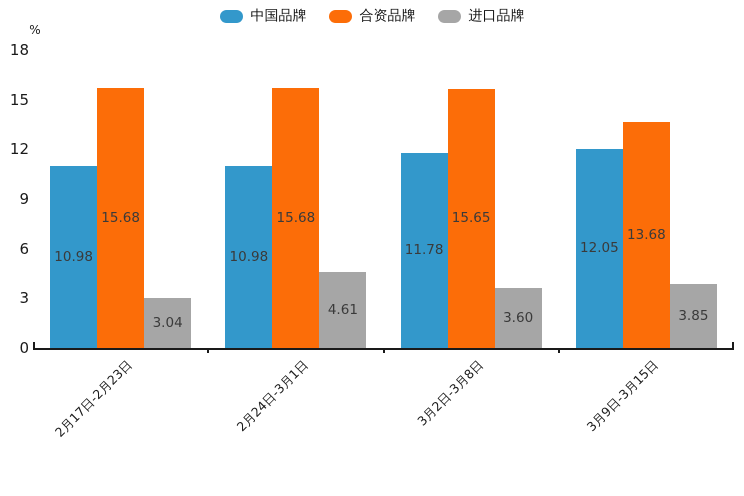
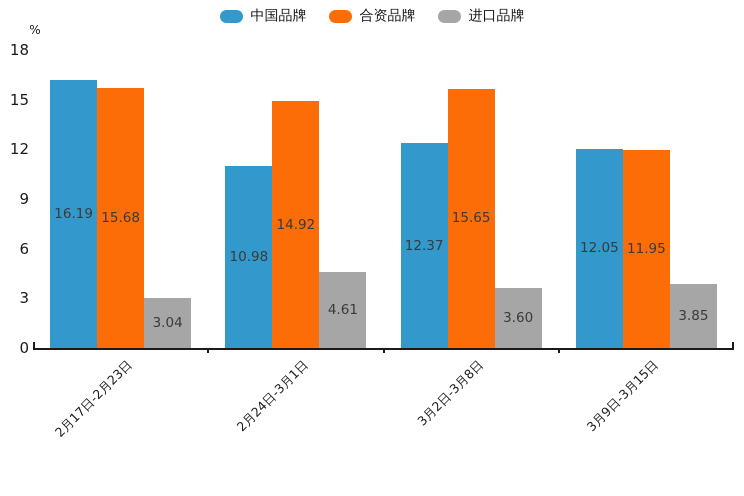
中国品牌/2月17日-2月23日: 10.98 -> 16.19
合资品牌/2月24日-3月1日: 15.68 -> 14.92
中国品牌/3月2日-3月8日: 11.78 -> 12.37
合资品牌/3月9日-3月15日: 13.68 -> 11.95
